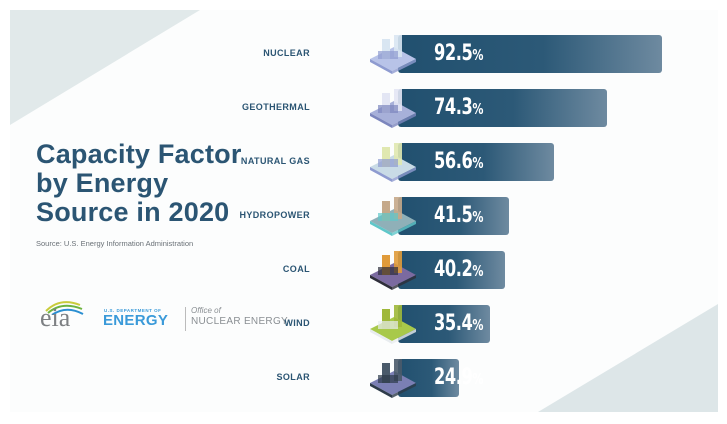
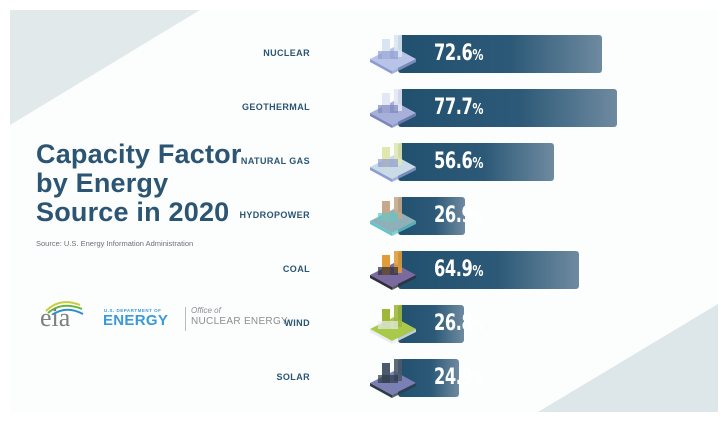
NUCLEAR: 92.5 -> 72.6
GEOTHERMAL: 74.3 -> 77.7
HYDROPOWER: 41.5 -> 26.9
COAL: 40.2 -> 64.9
WIND: 35.4 -> 26.8
